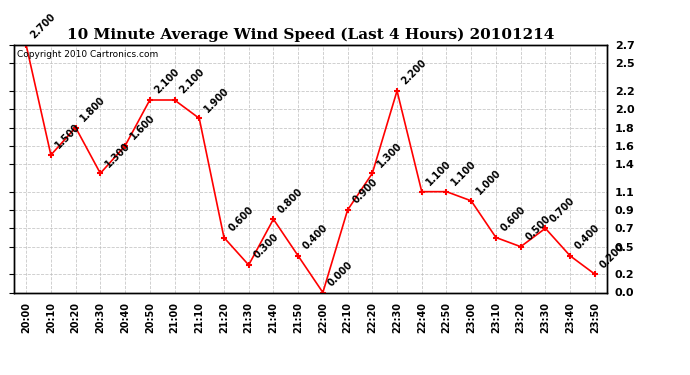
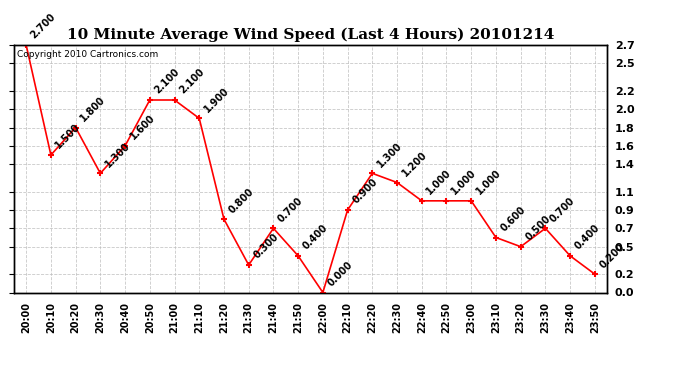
21:20: 0.600 -> 0.800
21:40: 0.800 -> 0.700
22:30: 2.200 -> 1.200
22:40: 1.100 -> 1.000
22:50: 1.100 -> 1.000
